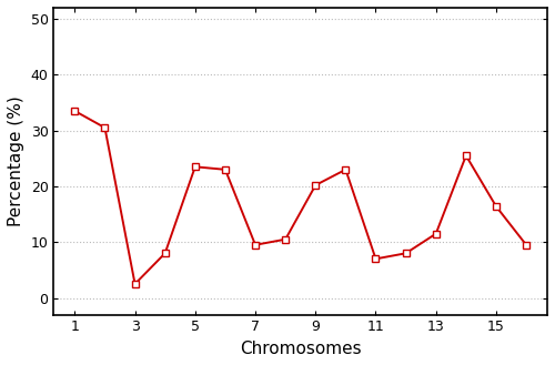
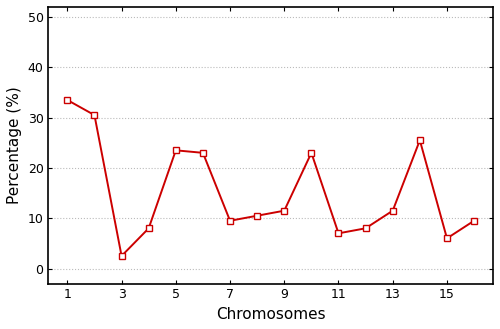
9: 20.2 -> 11.5
15: 16.4 -> 6.0
